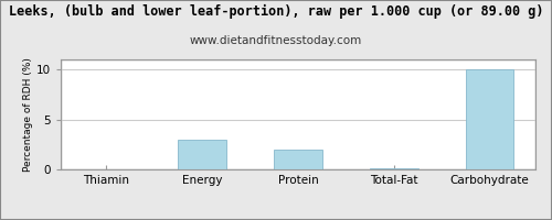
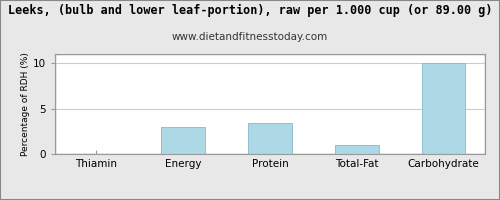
Protein: 2.0 -> 3.4
Total-Fat: 0.1 -> 1.0
